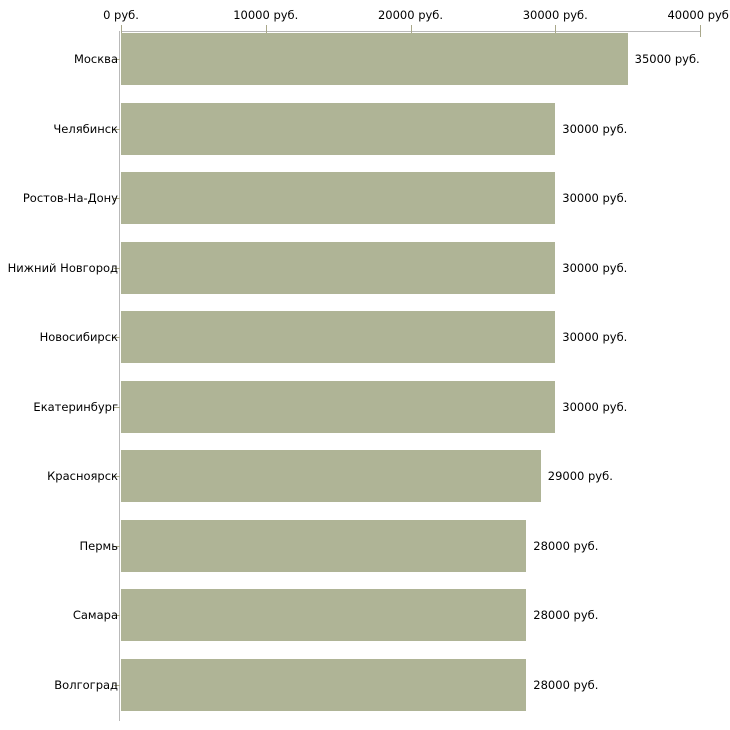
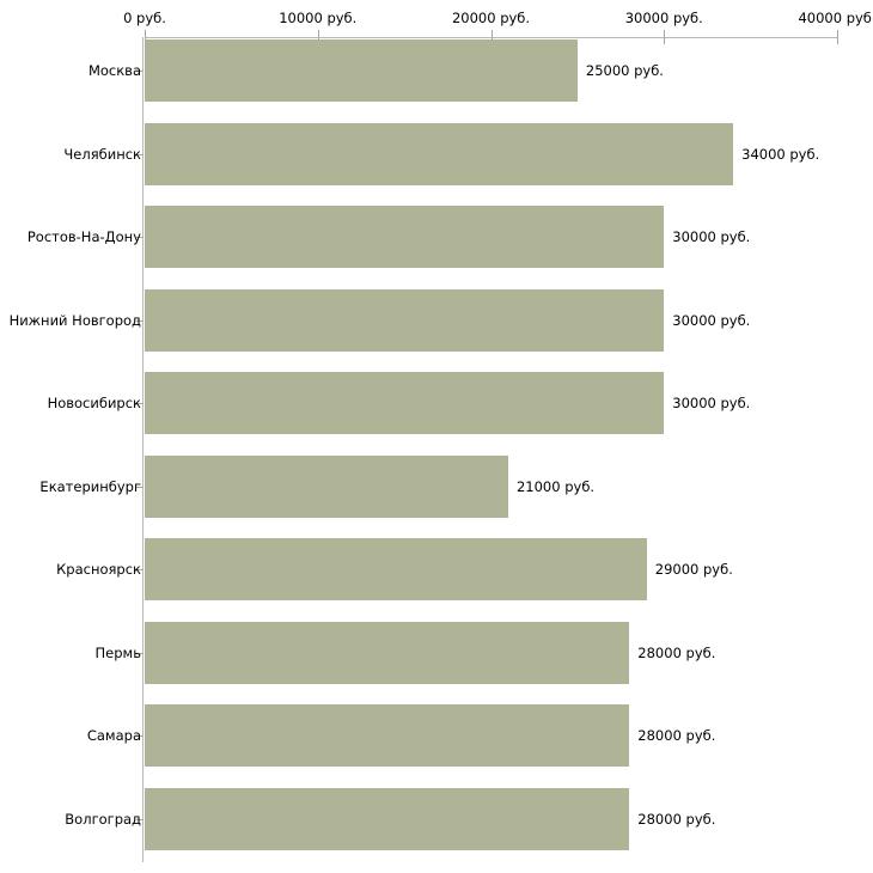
Москва: 35000 -> 25000
Челябинск: 30000 -> 34000
Екатеринбург: 30000 -> 21000
